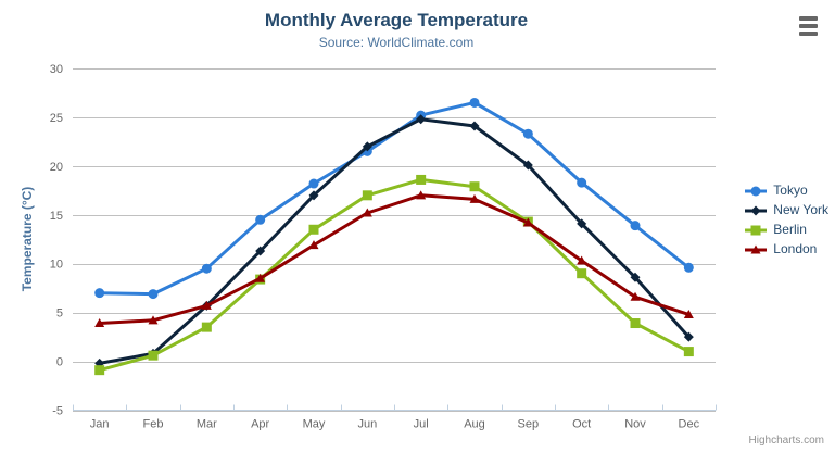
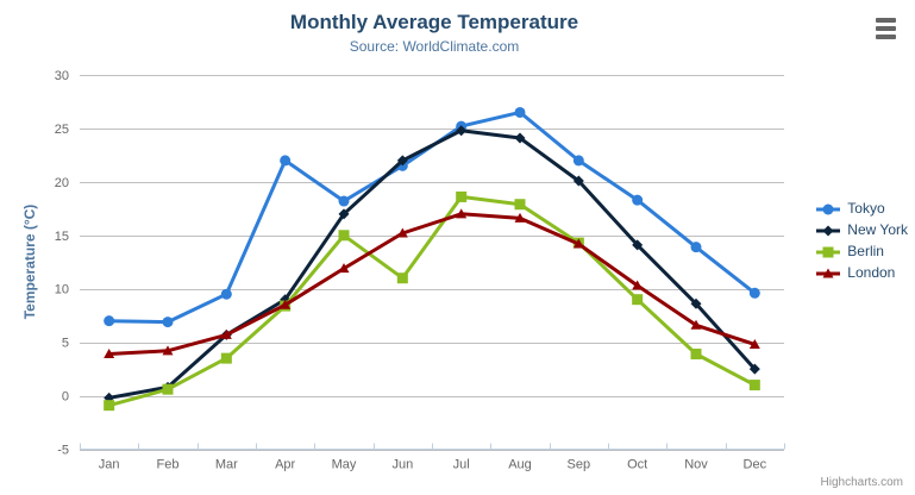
Tokyo/Apr: 14 -> 22
New York/Apr: 11 -> 9
Berlin/May: 14 -> 15
Berlin/Jun: 17 -> 11
Tokyo/Sep: 23 -> 22
